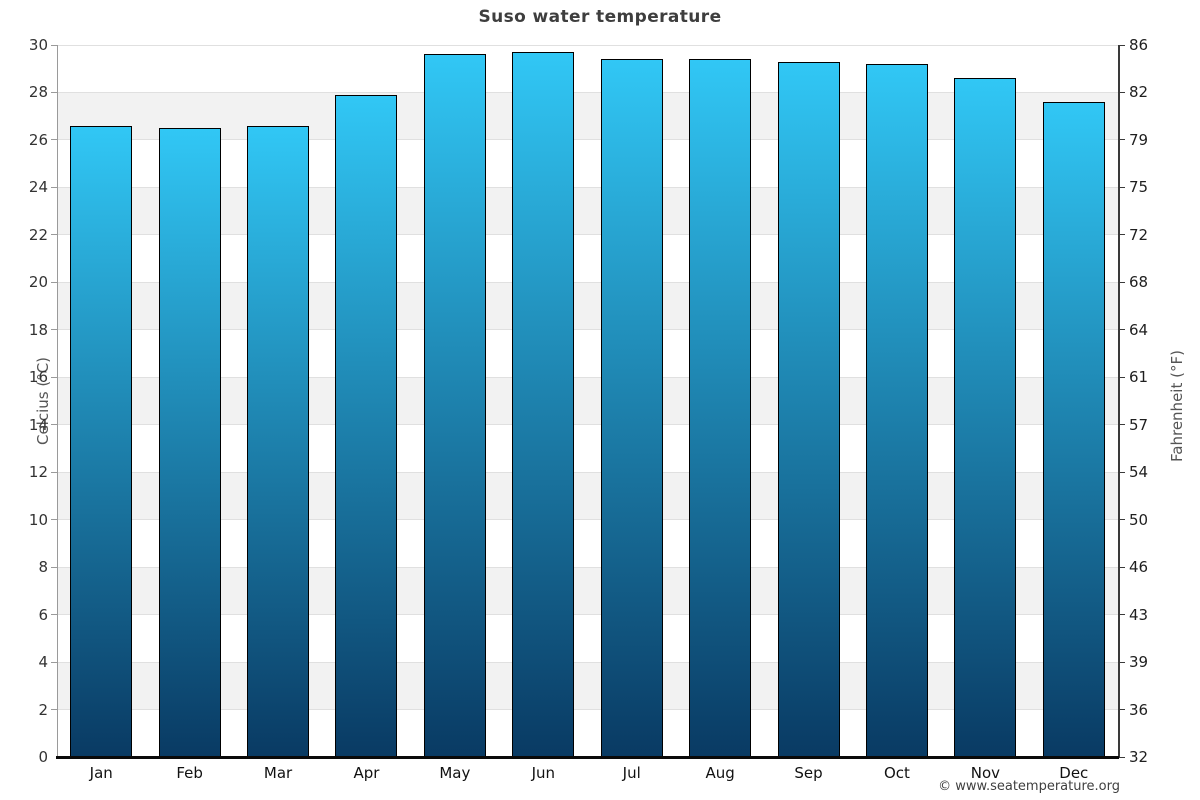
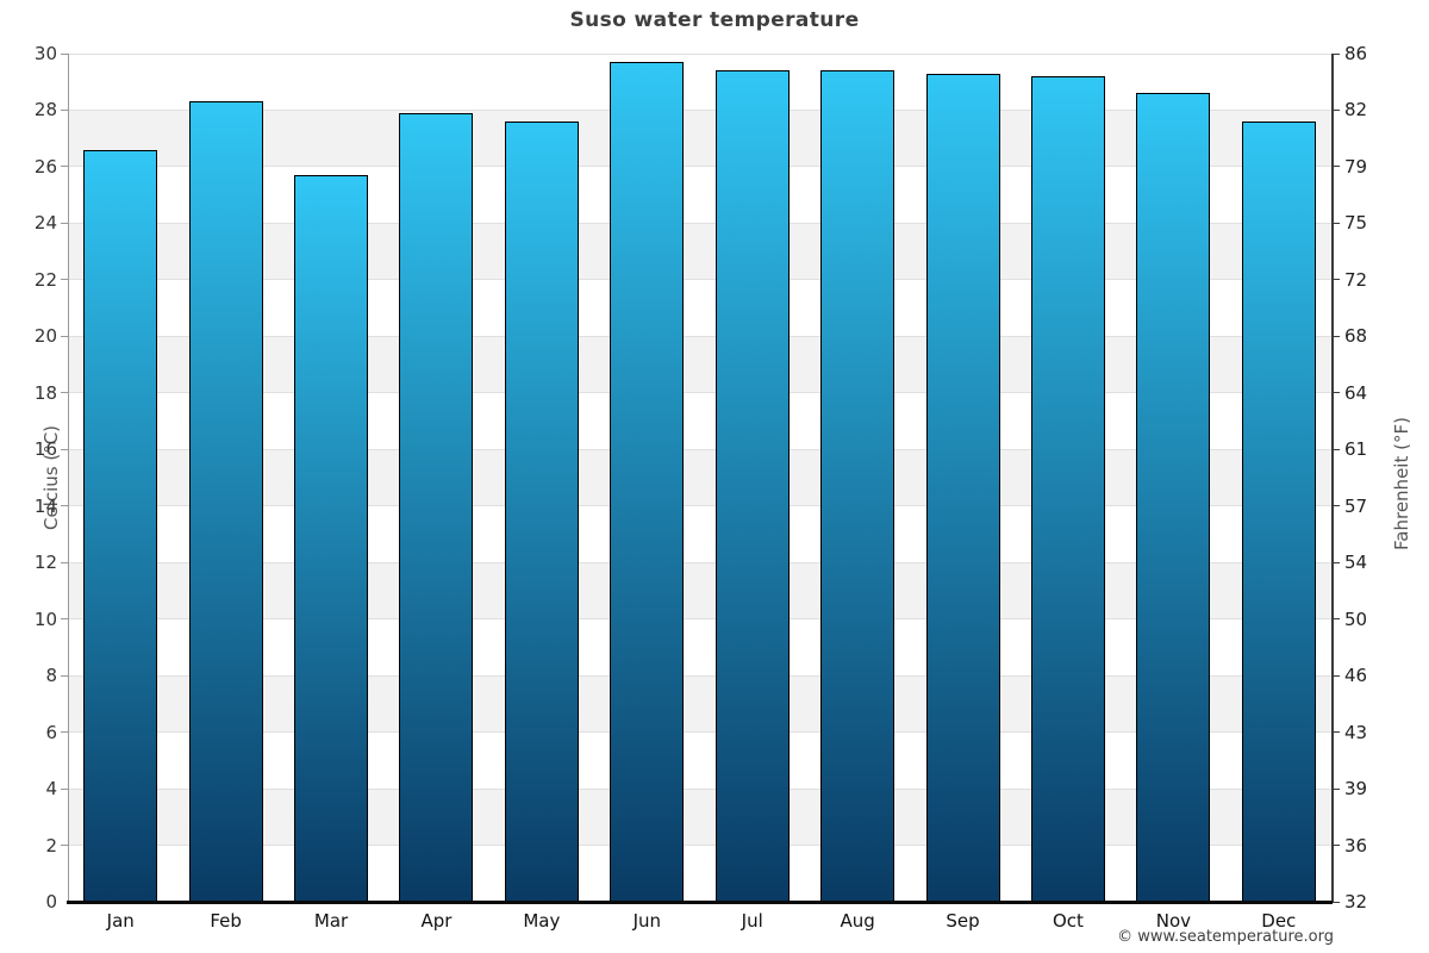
Feb: 26.5 -> 28.3
Mar: 26.6 -> 25.7
May: 29.6 -> 27.6
